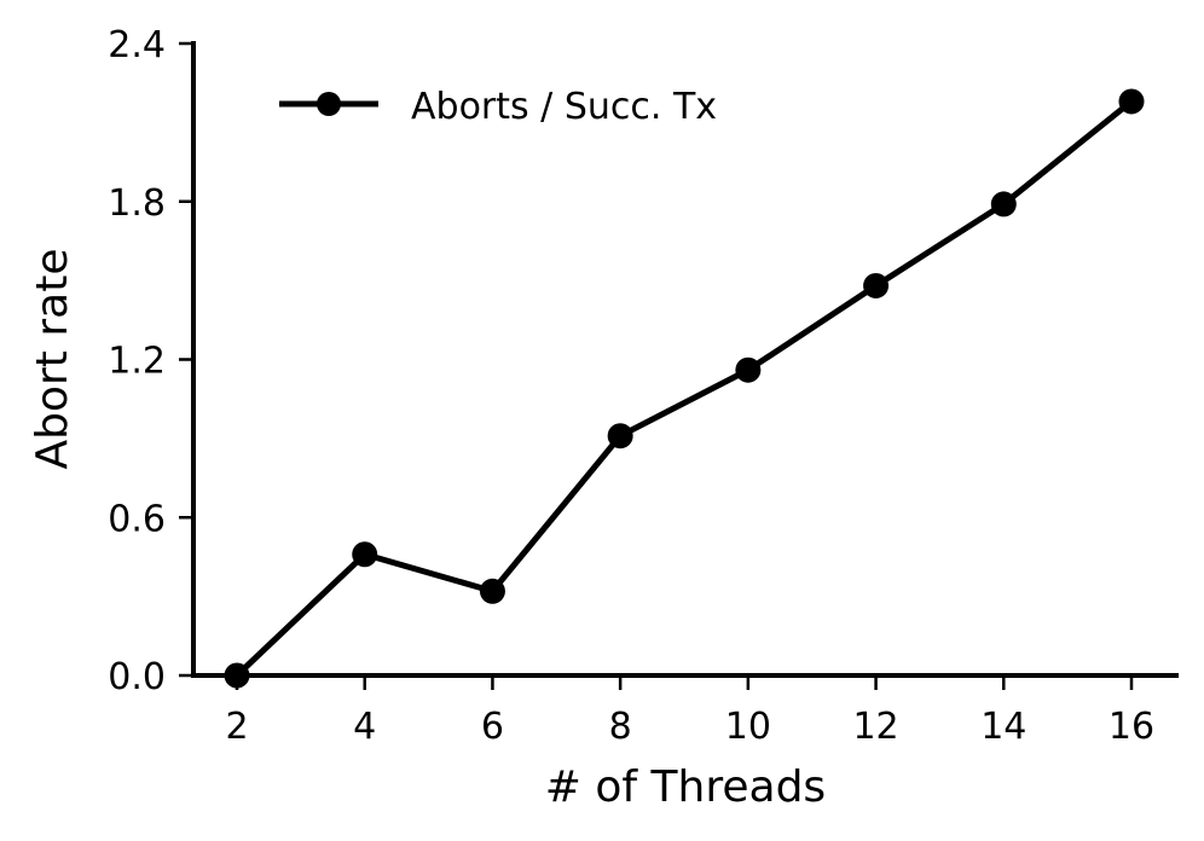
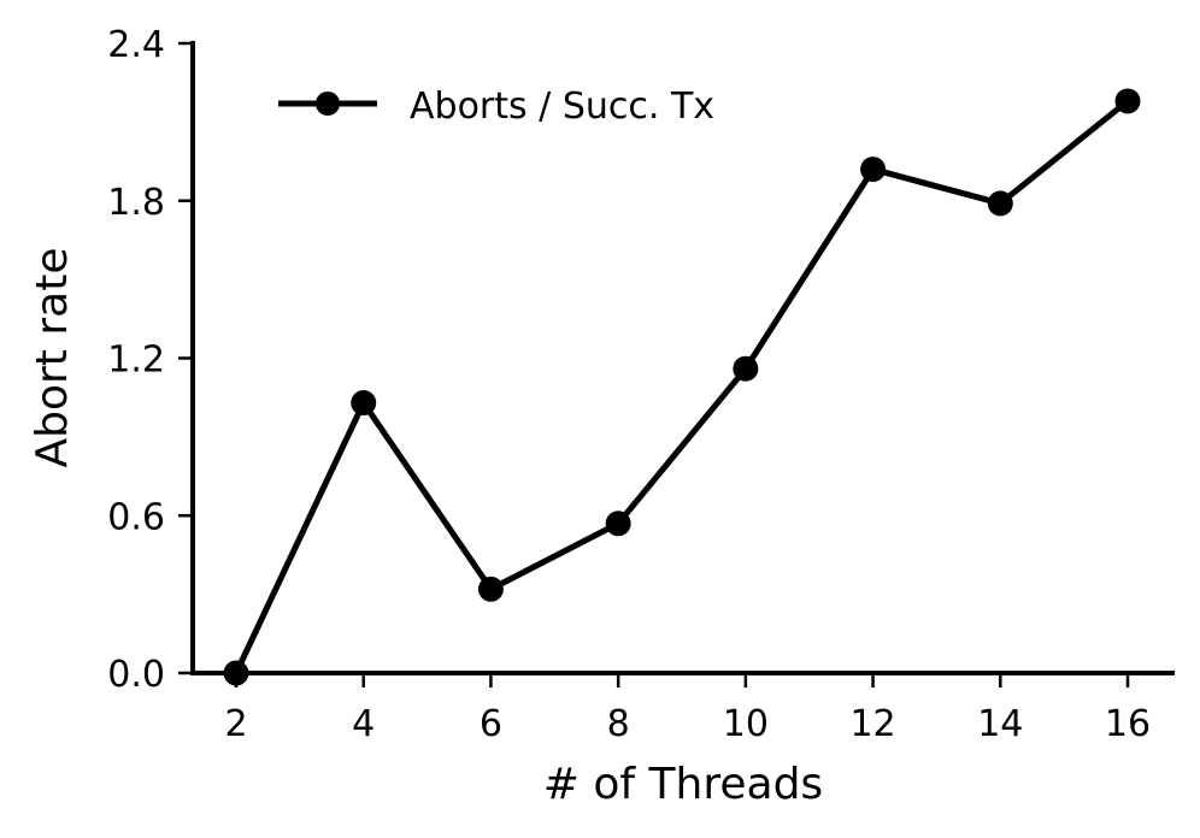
4: 0.46 -> 1.03
8: 0.91 -> 0.57
12: 1.48 -> 1.92
